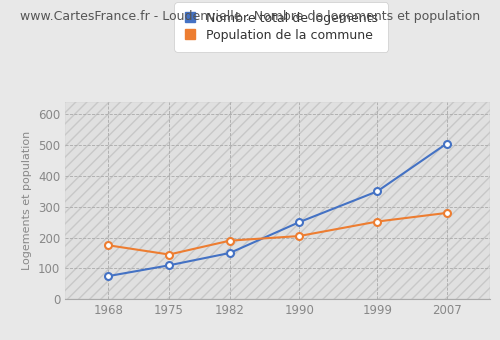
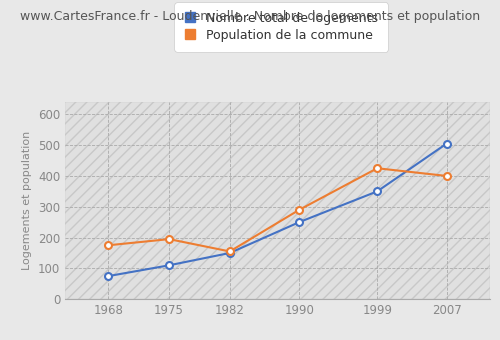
Population de la commune/1975: 145 -> 195
Population de la commune/1982: 190 -> 155
Population de la commune/1990: 205 -> 290
Population de la commune/1999: 252 -> 425
Population de la commune/2007: 280 -> 400
